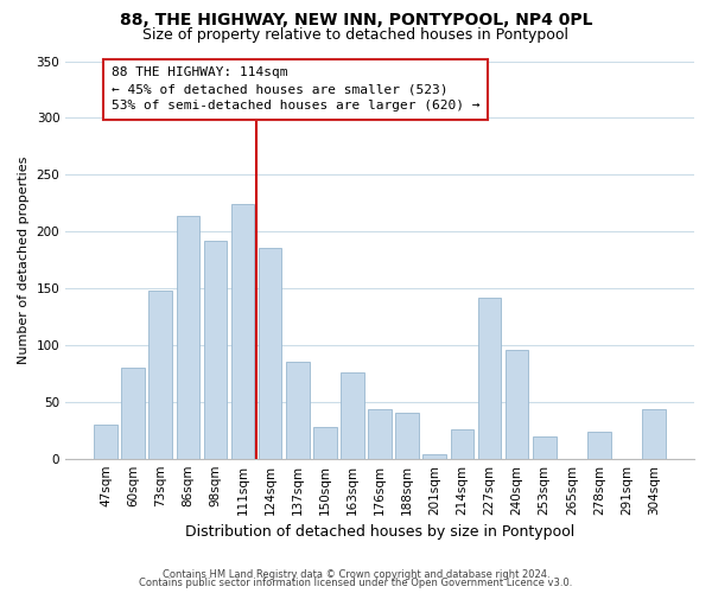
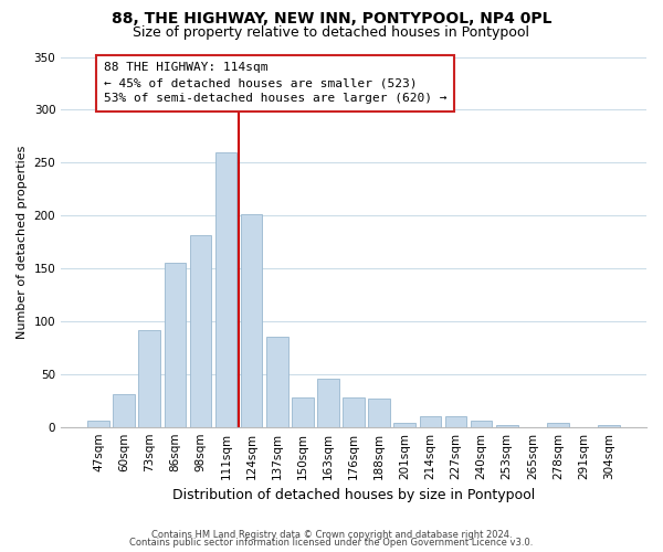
47sqm: 30 -> 6
60sqm: 80 -> 31
73sqm: 148 -> 92
86sqm: 214 -> 155
98sqm: 192 -> 181
111sqm: 224 -> 260
124sqm: 186 -> 201
163sqm: 76 -> 46
176sqm: 44 -> 28
188sqm: 40 -> 27
214sqm: 26 -> 10
227sqm: 142 -> 10
240sqm: 96 -> 6
253sqm: 20 -> 2
278sqm: 24 -> 4
304sqm: 44 -> 2
